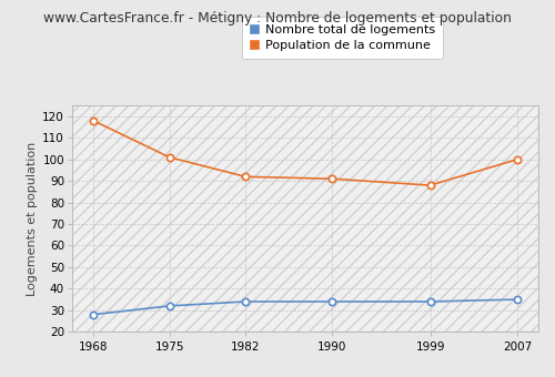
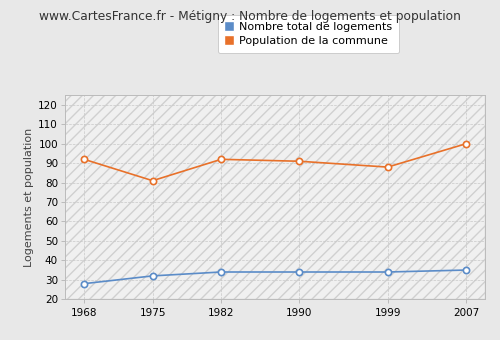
Population de la commune/1968: 118 -> 92
Population de la commune/1975: 101 -> 81
